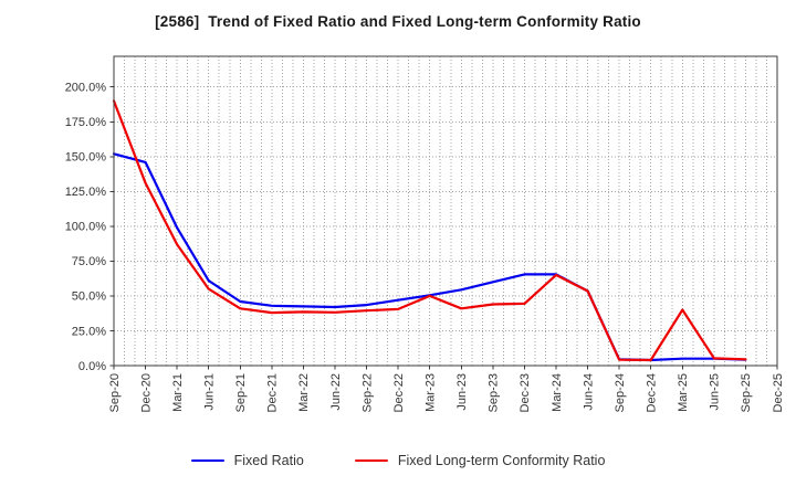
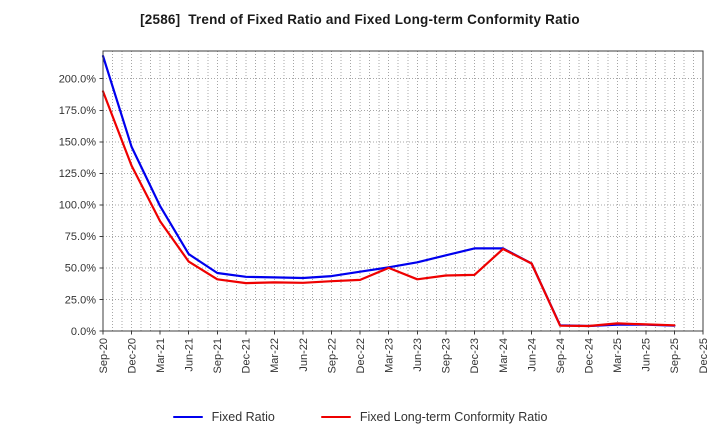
Fixed Ratio/Sep-20: 152% -> 218%
Fixed Long-term Conformity Ratio/Mar-25: 40% -> 6%
